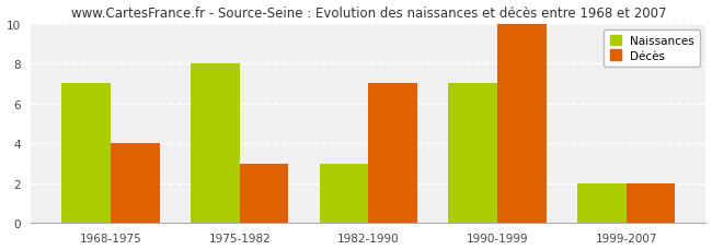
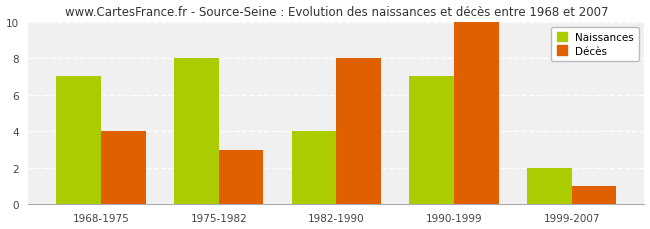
Naissances/1982-1990: 3 -> 4
Décès/1982-1990: 7 -> 8
Décès/1999-2007: 2 -> 1
